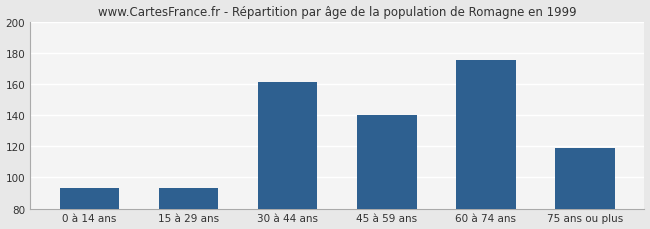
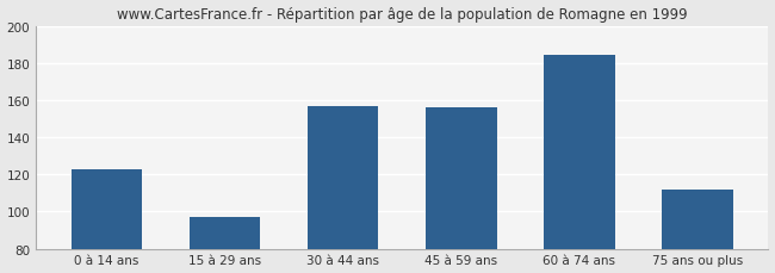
0 à 14 ans: 93 -> 123
15 à 29 ans: 93 -> 97
30 à 44 ans: 161 -> 157
45 à 59 ans: 140 -> 156
60 à 74 ans: 175 -> 184
75 ans ou plus: 119 -> 112
